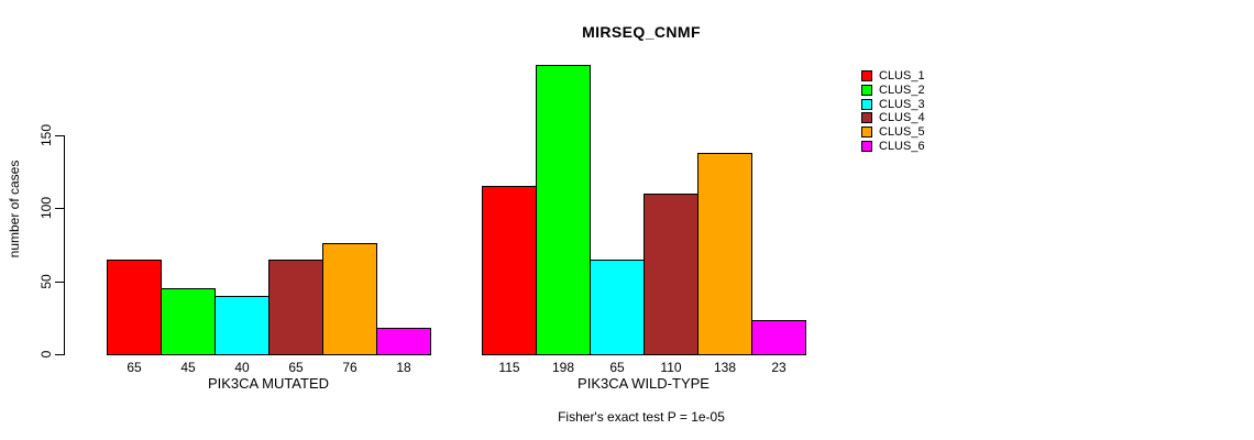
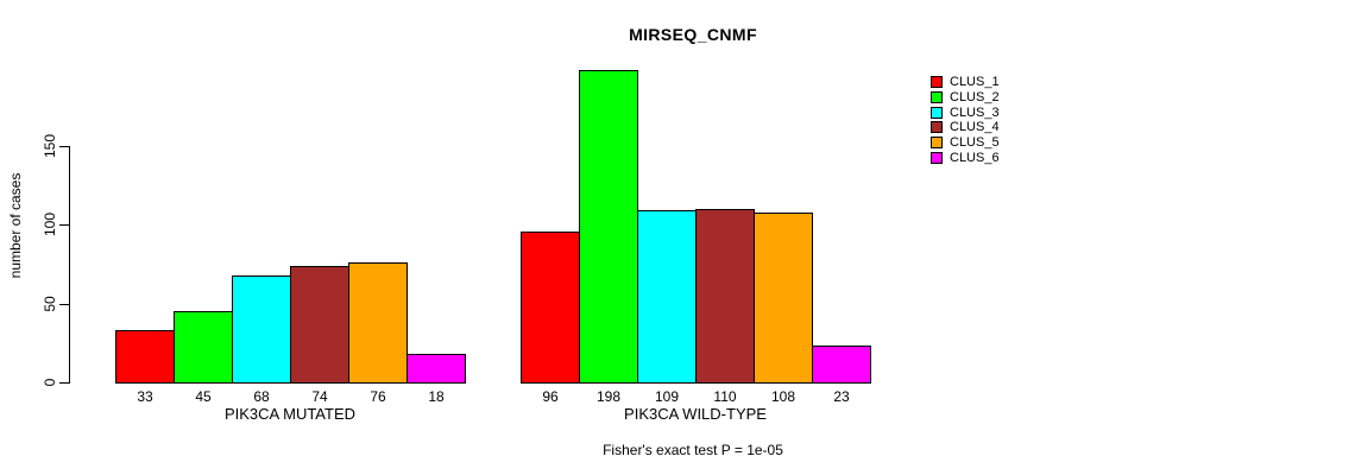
CLUS_1/PIK3CA MUTATED: 65 -> 33
CLUS_3/PIK3CA MUTATED: 40 -> 68
CLUS_4/PIK3CA MUTATED: 65 -> 74
CLUS_1/PIK3CA WILD-TYPE: 115 -> 96
CLUS_3/PIK3CA WILD-TYPE: 65 -> 109
CLUS_5/PIK3CA WILD-TYPE: 138 -> 108
